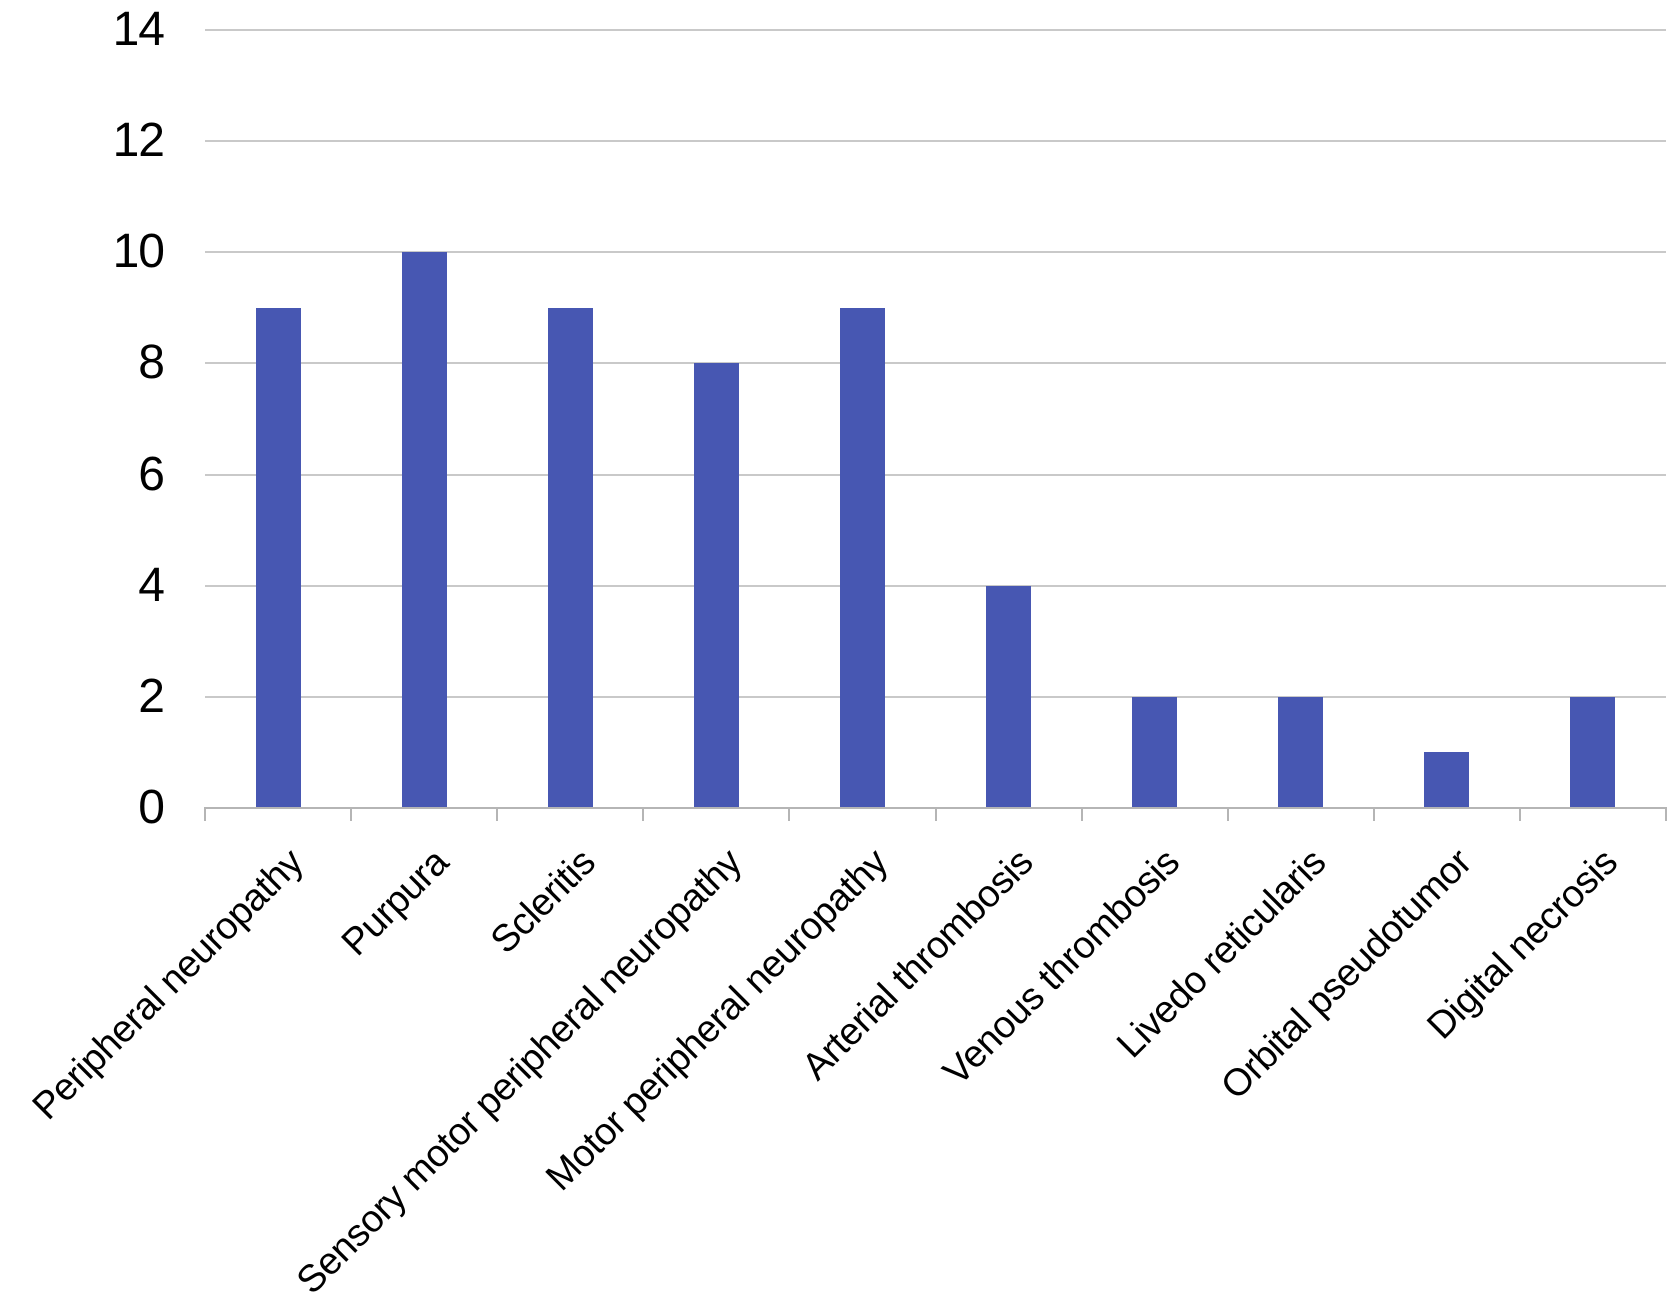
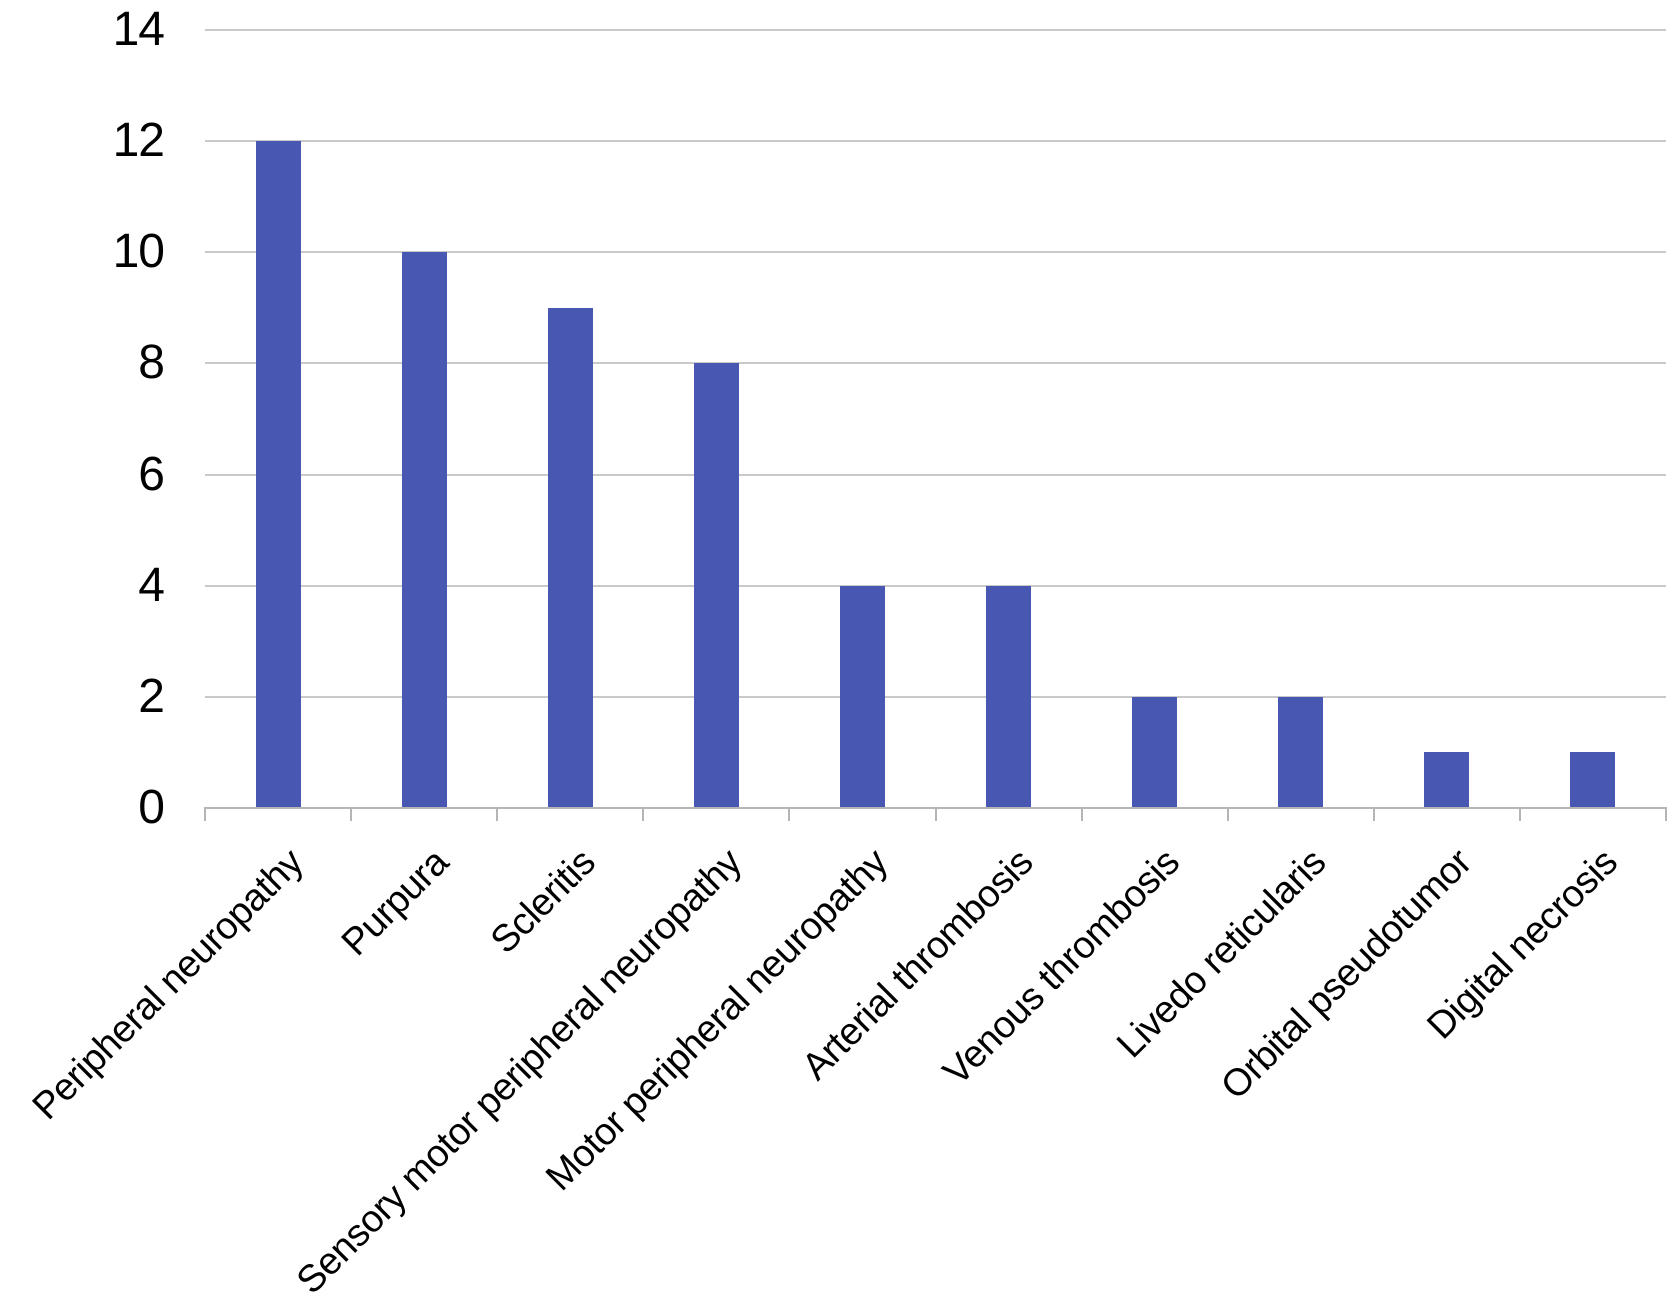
Peripheral neuropathy: 9 -> 12
Motor peripheral neuropathy: 9 -> 4
Digital necrosis: 2 -> 1
